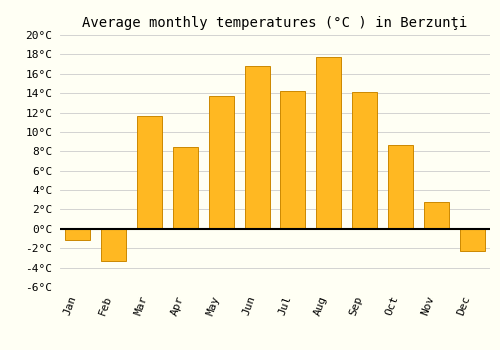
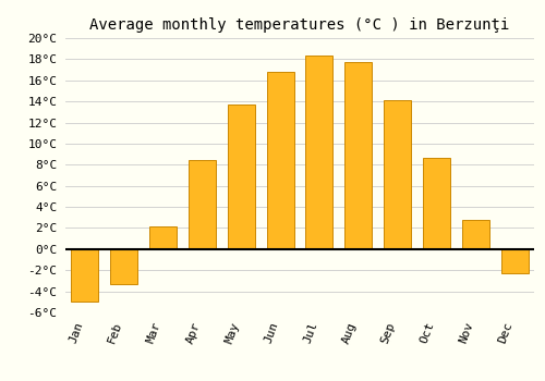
Jan: -1.2°C -> -5.0°C
Mar: 11.6°C -> 2.1°C
Jul: 14.2°C -> 18.4°C
